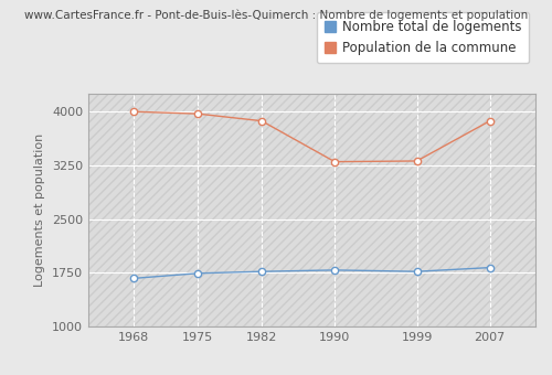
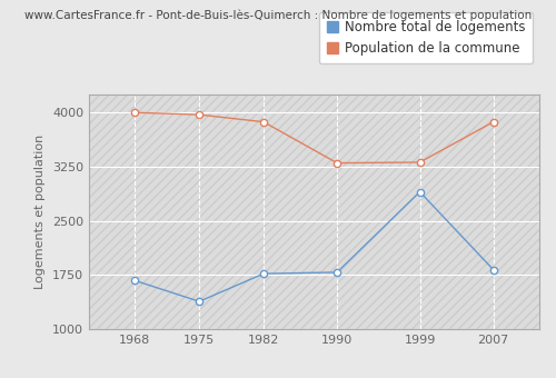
Nombre total de logements/1975: 1740 -> 1380
Nombre total de logements/1999: 1760 -> 2900
